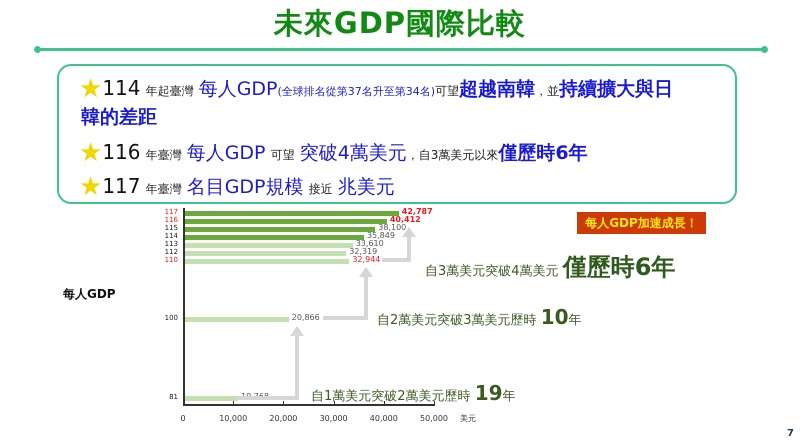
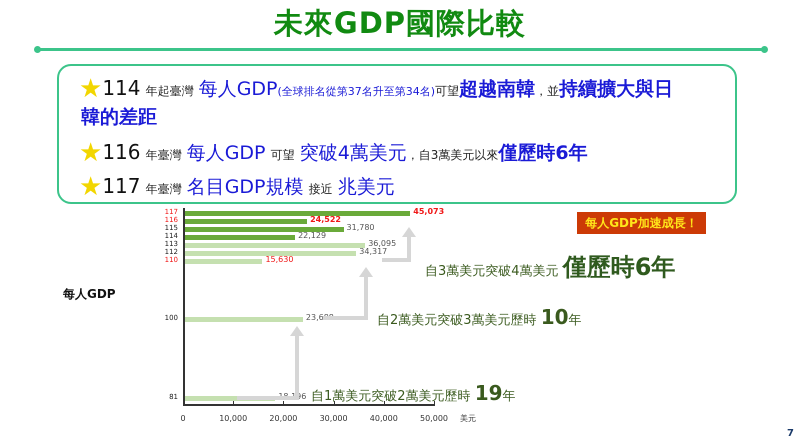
117: 42,787 -> 45,073
116: 40,412 -> 24,522
115: 38,100 -> 31,780
114: 35,849 -> 22,129
113: 33,610 -> 36,095
112: 32,319 -> 34,317
110: 32,944 -> 15,630
100: 20,866 -> 23,688
81: 10,768 -> 18,196
